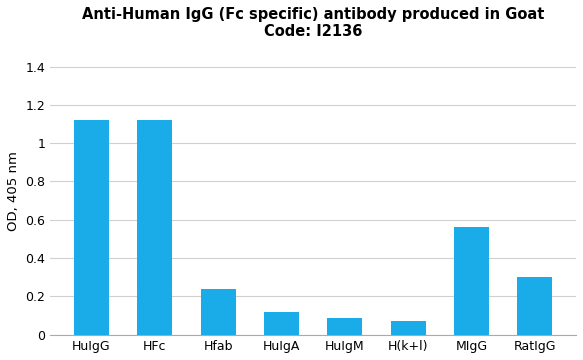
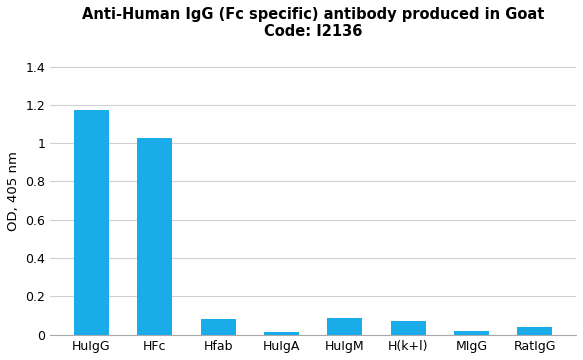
HuIgG: 1.12 -> 1.18
HFc: 1.12 -> 1.02
Hfab: 0.24 -> 0.08
HuIgA: 0.12 -> 0.01
MIgG: 0.56 -> 0.02
RatIgG: 0.30 -> 0.04
